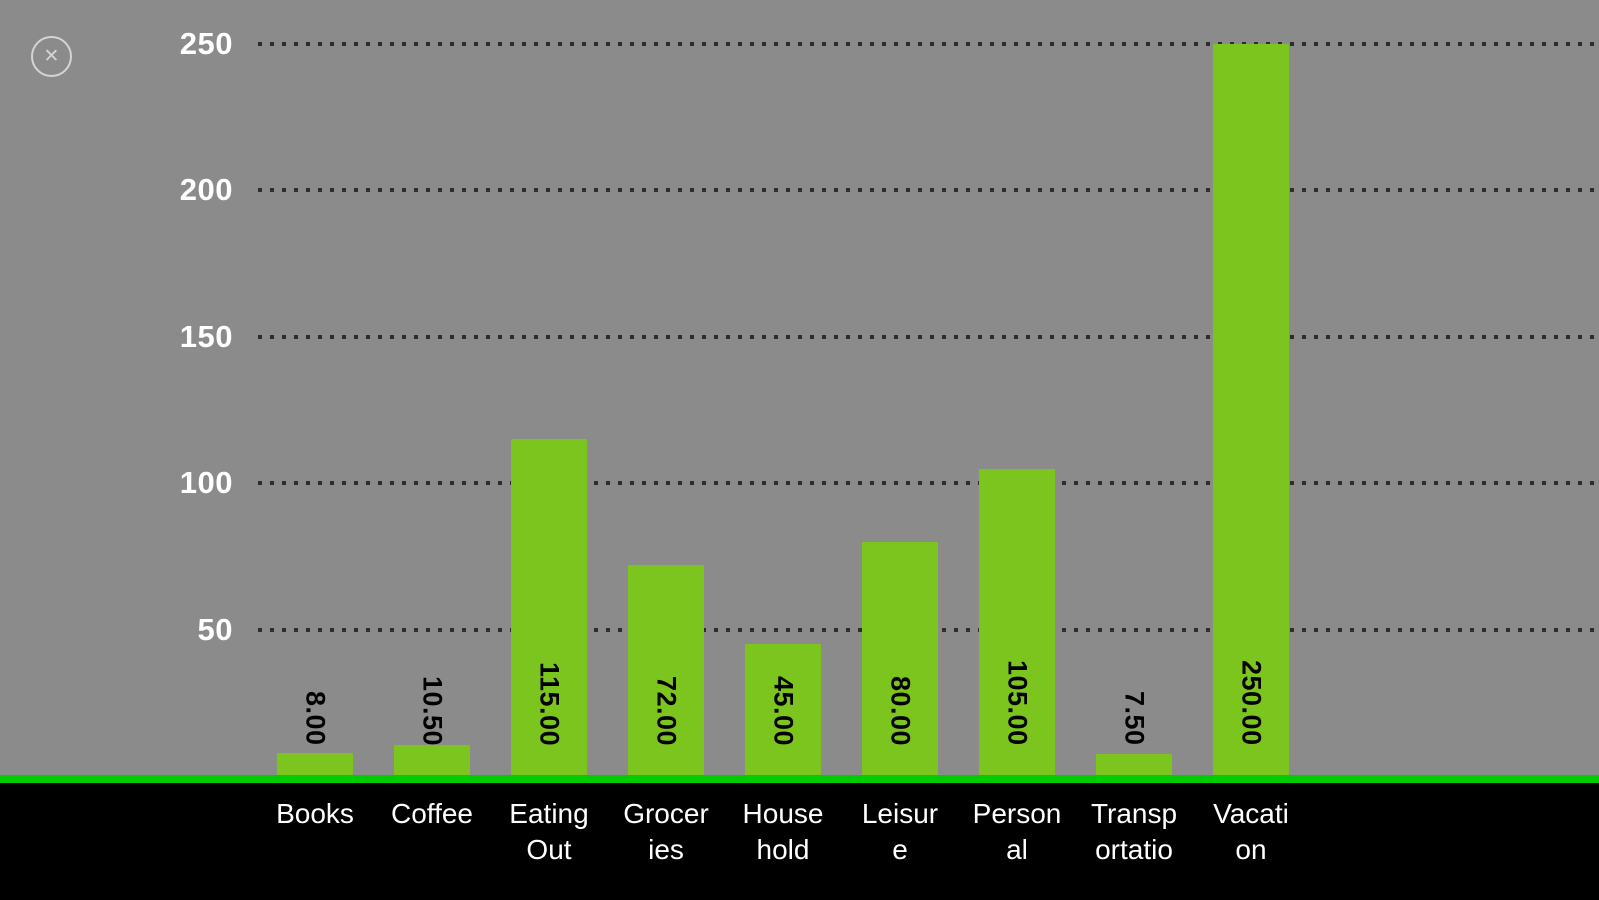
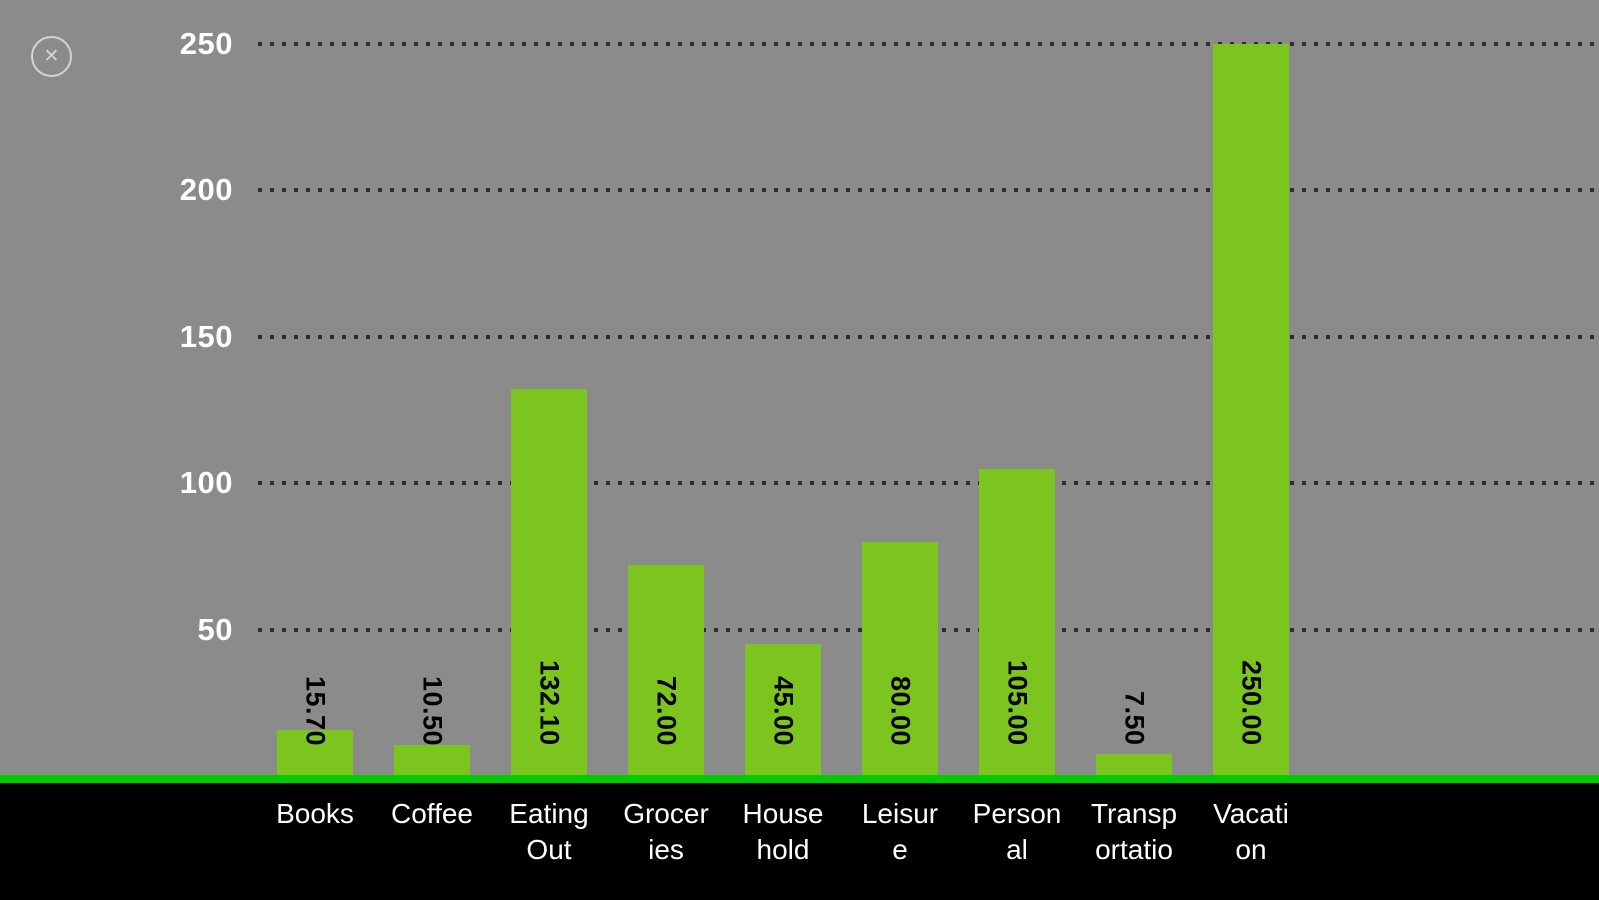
Books: 8.00 -> 15.70
Eating Out: 115.00 -> 132.10
